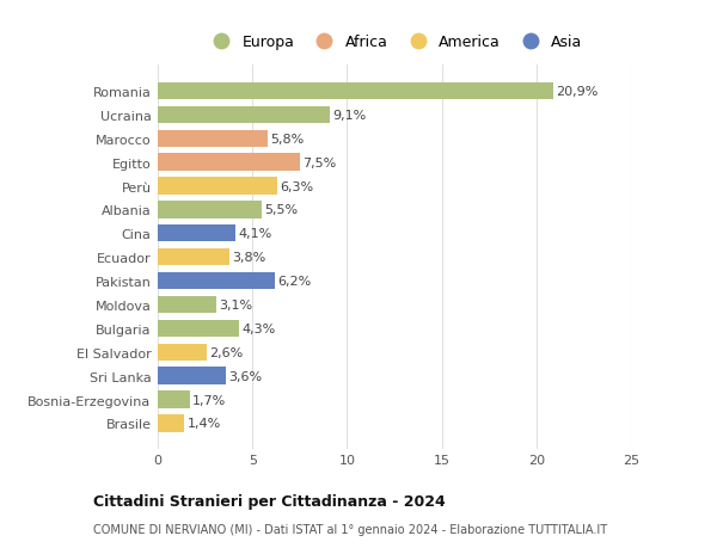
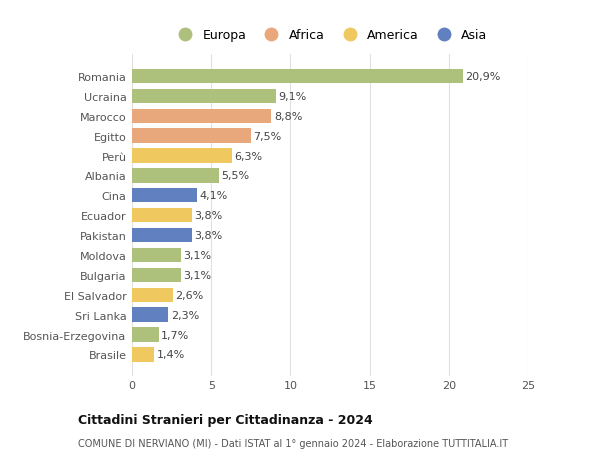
Marocco: 5,8% -> 8,8%
Pakistan: 6,2% -> 3,8%
Bulgaria: 4,3% -> 3,1%
Sri Lanka: 3,6% -> 2,3%
